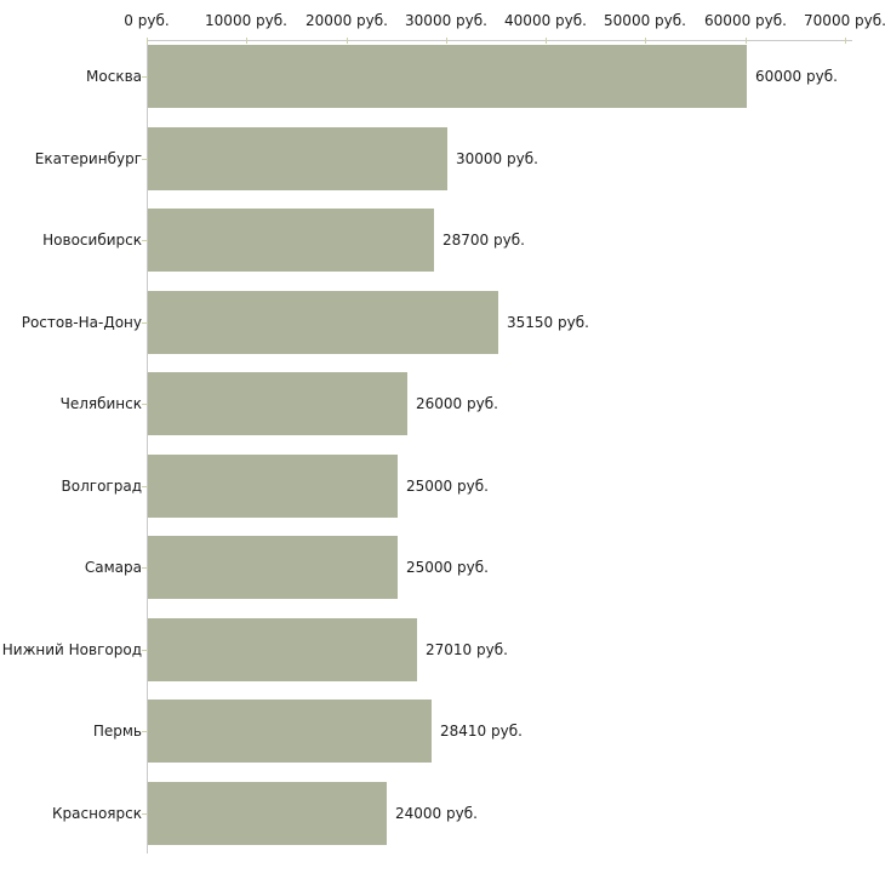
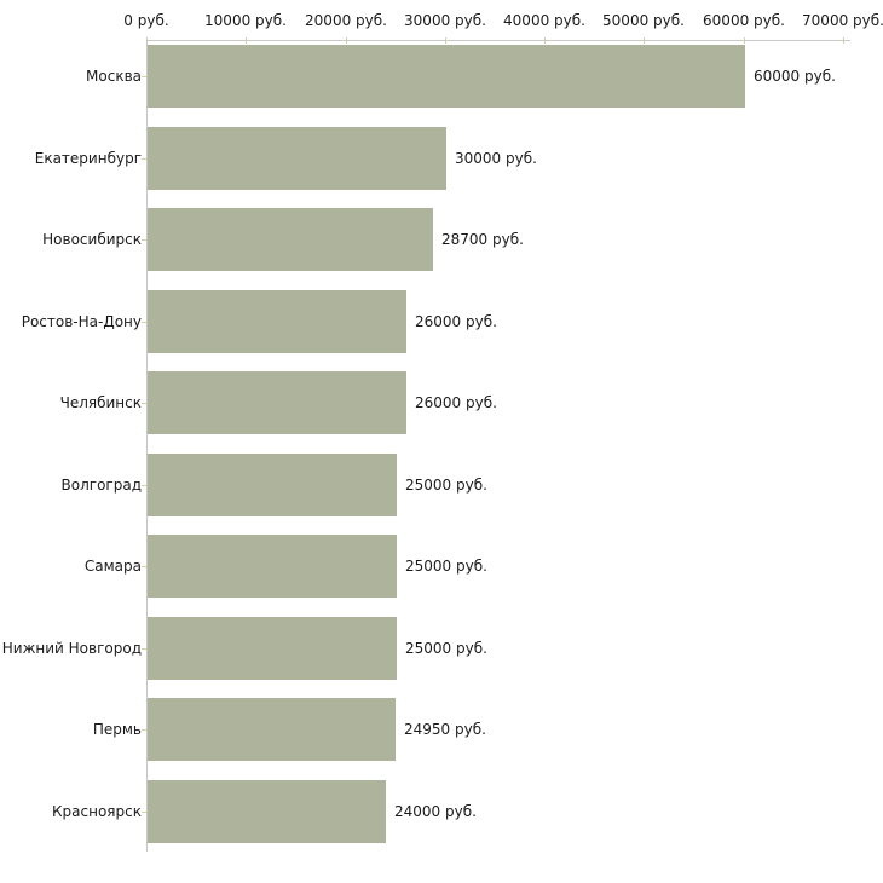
Ростов-На-Дону: 35150 -> 26000
Нижний Новгород: 27010 -> 25000
Пермь: 28410 -> 24950
